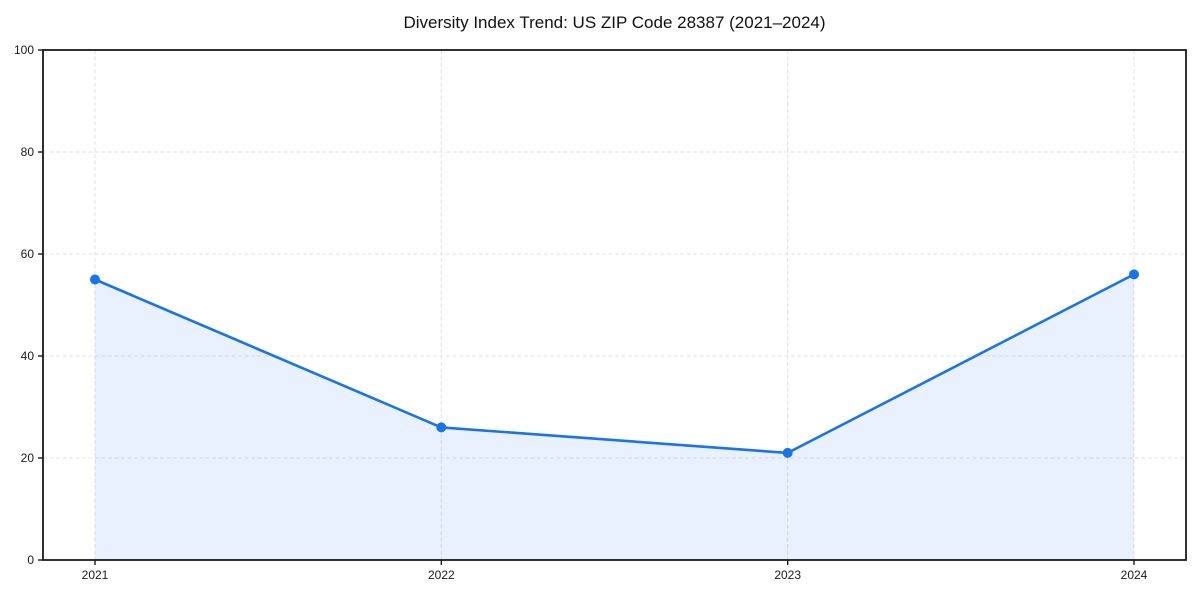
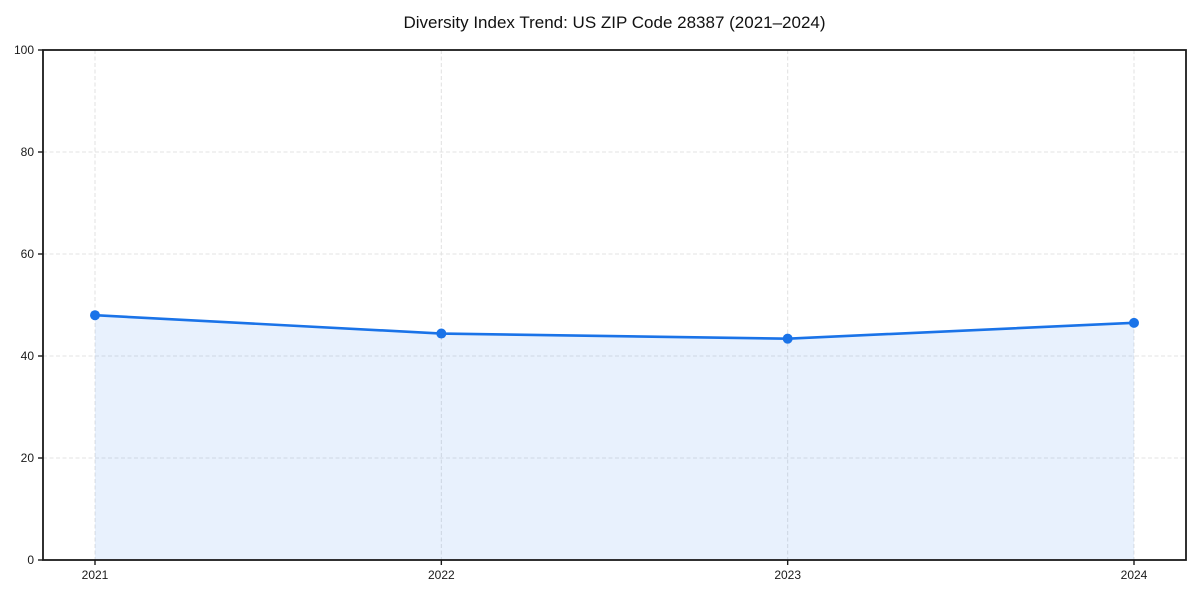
2021: 55 -> 48
2022: 26 -> 44
2023: 21 -> 43
2024: 56 -> 46
